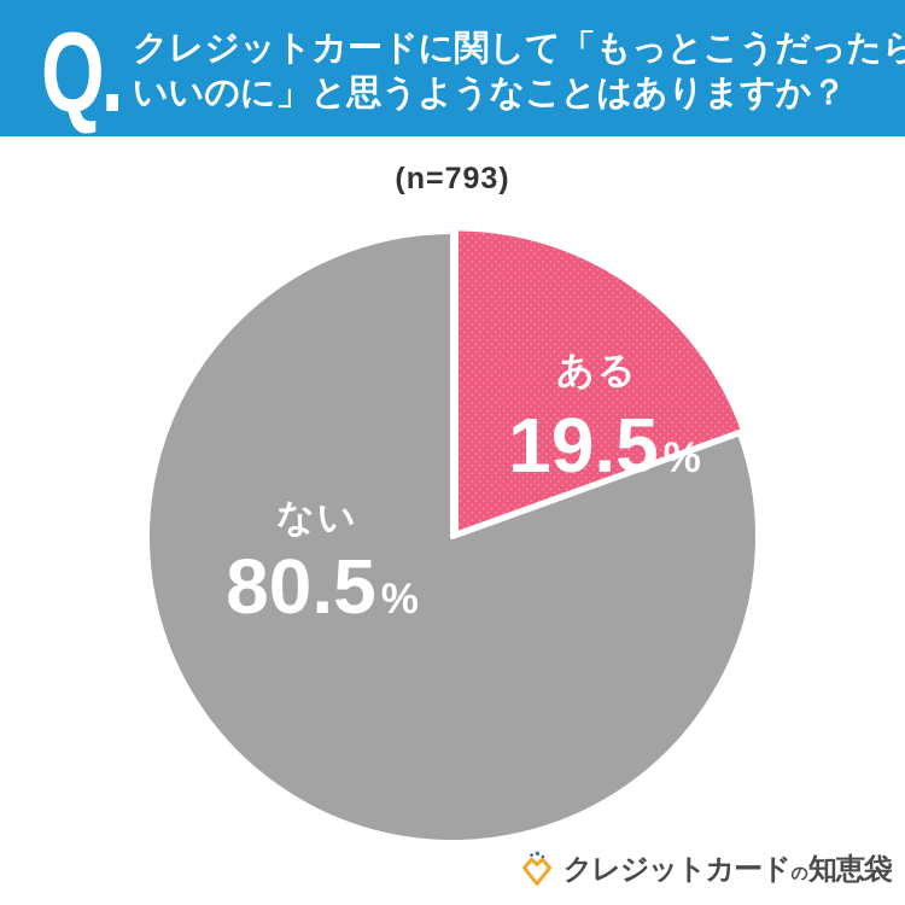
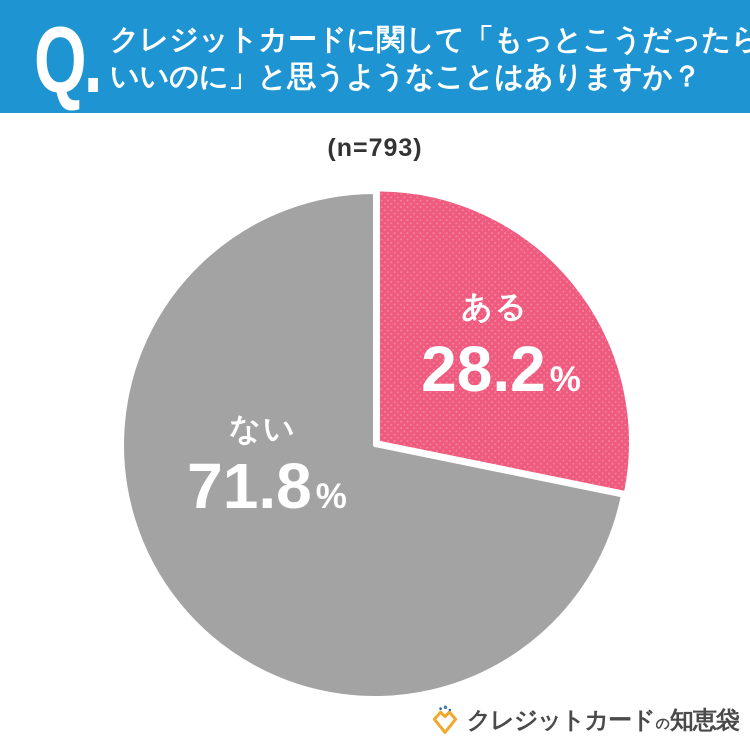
ある: 19.5 -> 28.2
ない: 80.5 -> 71.8
